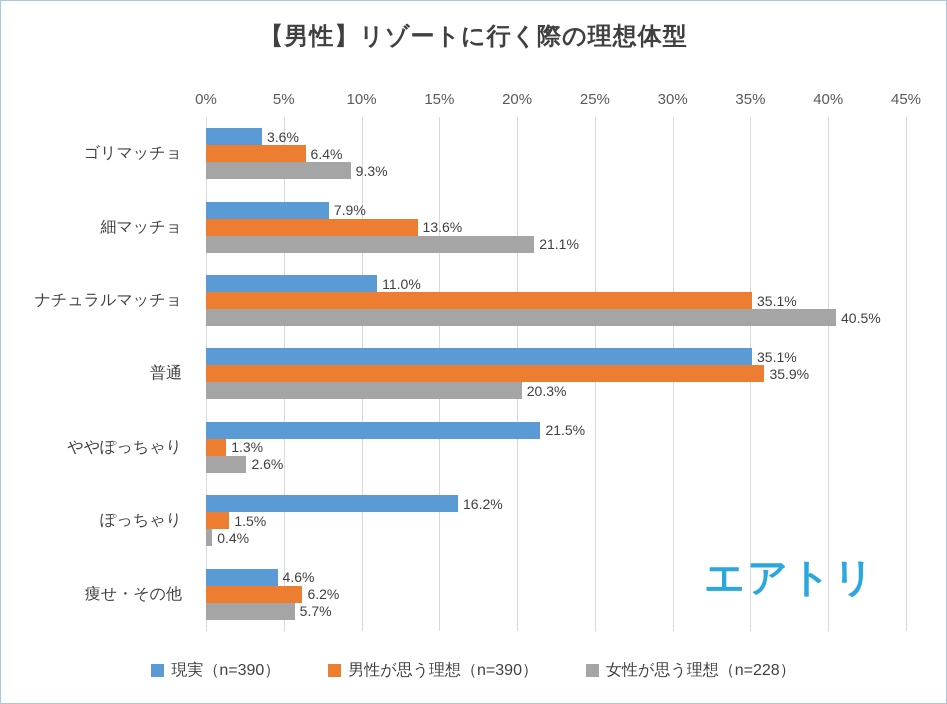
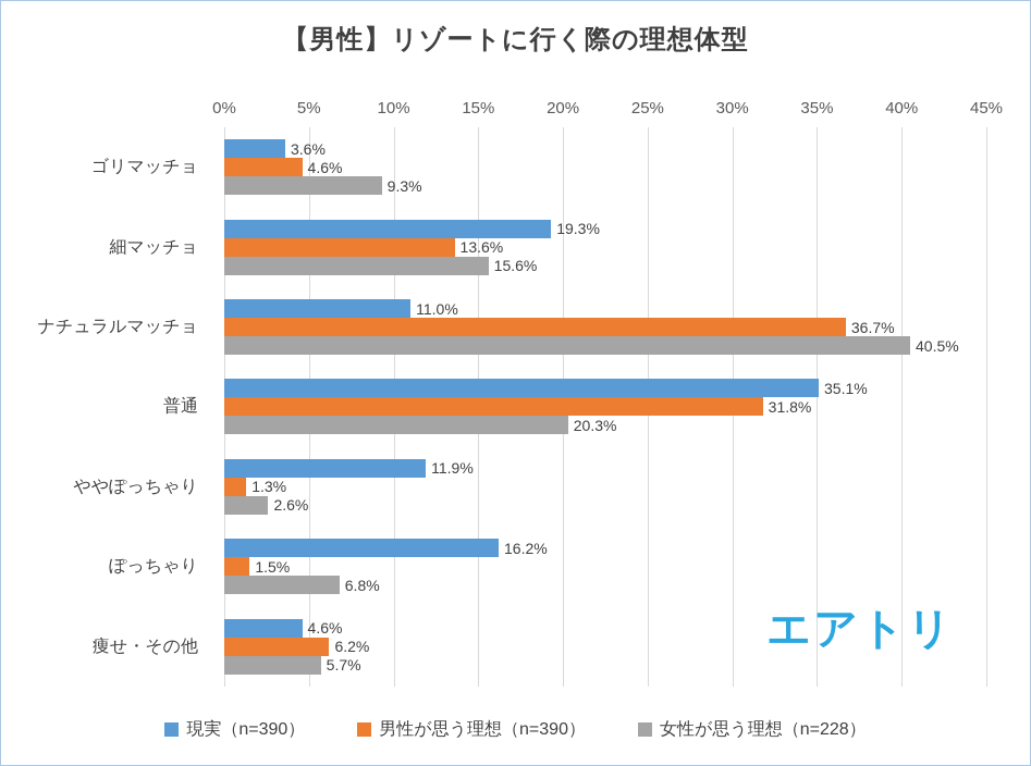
男性が思う理想（n=390）/ゴリマッチョ: 6.4% -> 4.6%
現実（n=390）/細マッチョ: 7.9% -> 19.3%
女性が思う理想（n=228）/細マッチョ: 21.1% -> 15.6%
男性が思う理想（n=390）/ナチュラルマッチョ: 35.1% -> 36.7%
男性が思う理想（n=390）/普通: 35.9% -> 31.8%
現実（n=390）/ややぽっちゃり: 21.5% -> 11.9%
女性が思う理想（n=228）/ぽっちゃり: 0.4% -> 6.8%
